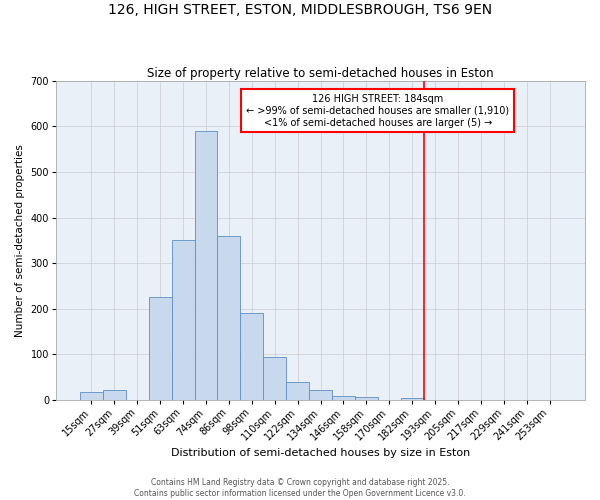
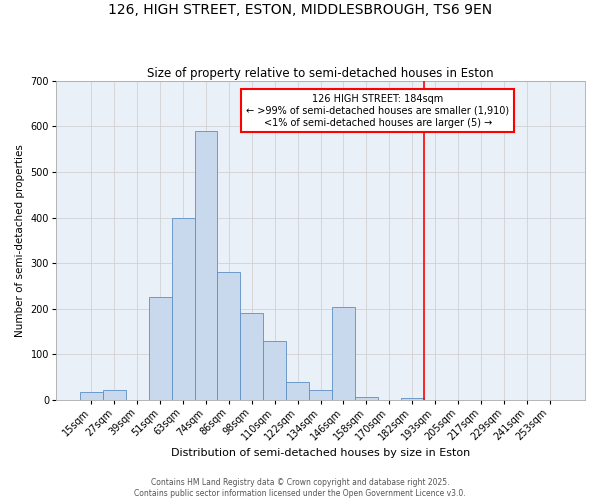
63sqm: 350 -> 400
86sqm: 360 -> 280
110sqm: 95 -> 130
146sqm: 10 -> 205
